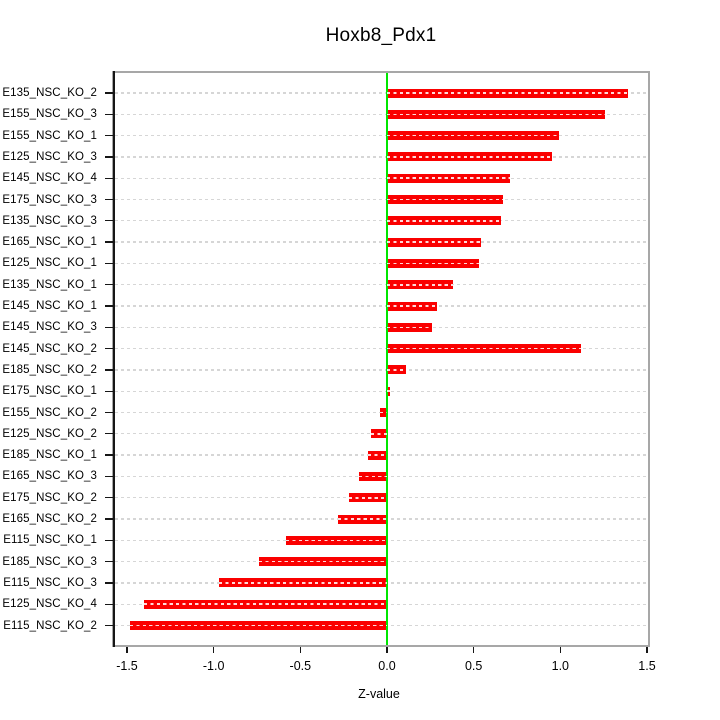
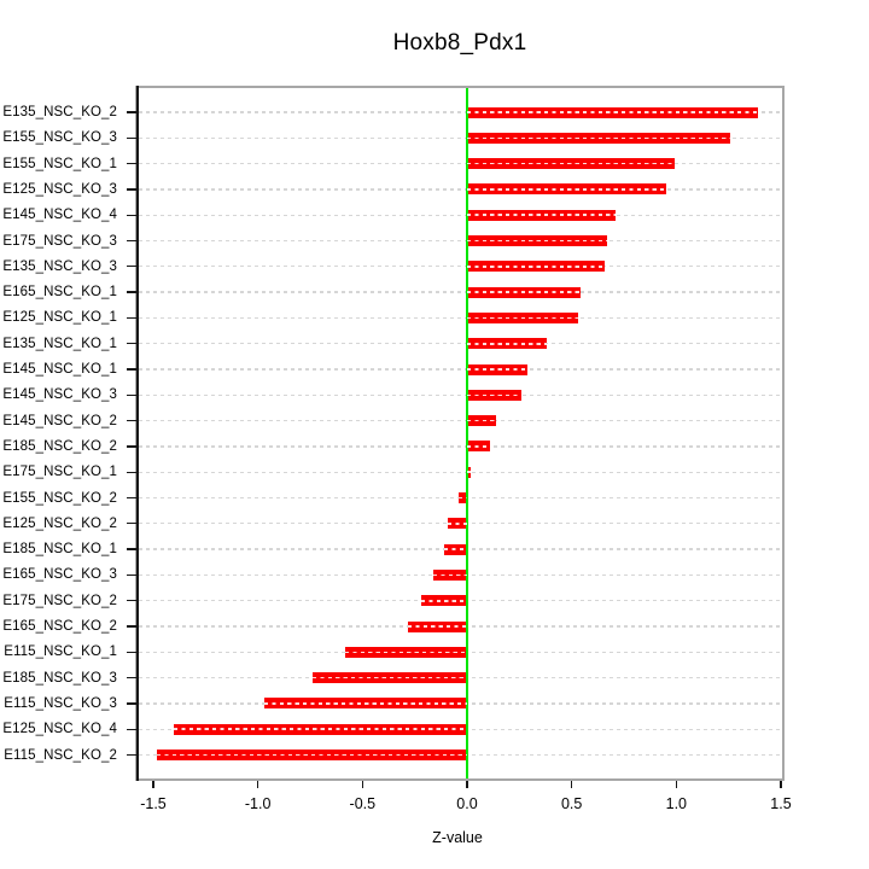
E145_NSC_KO_2: 1.12 -> 0.14
